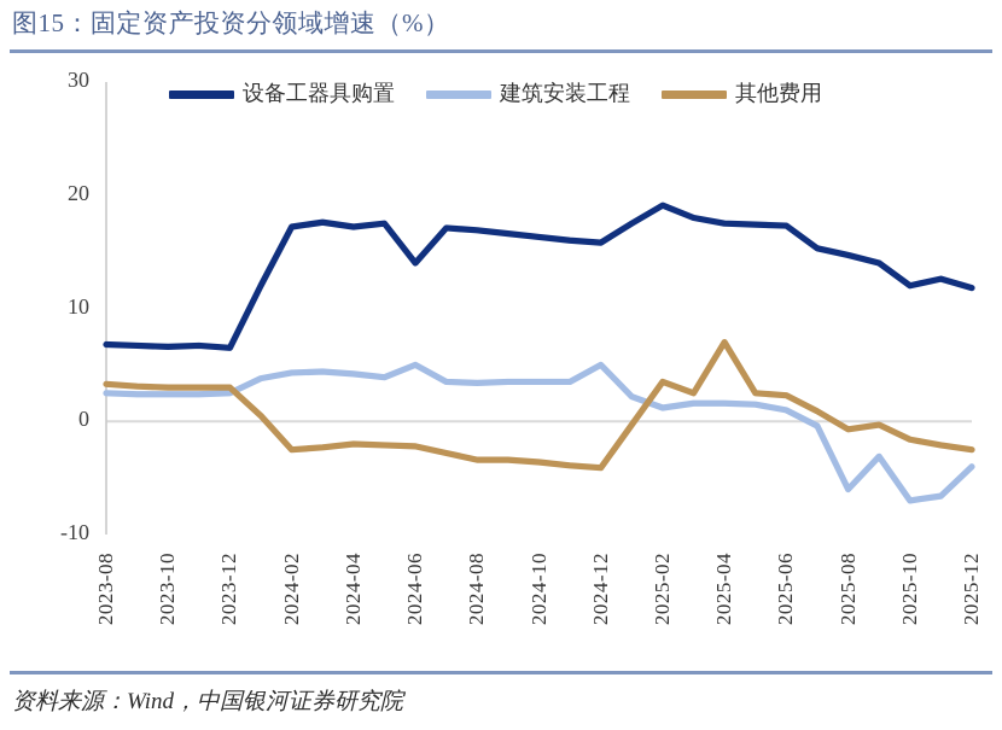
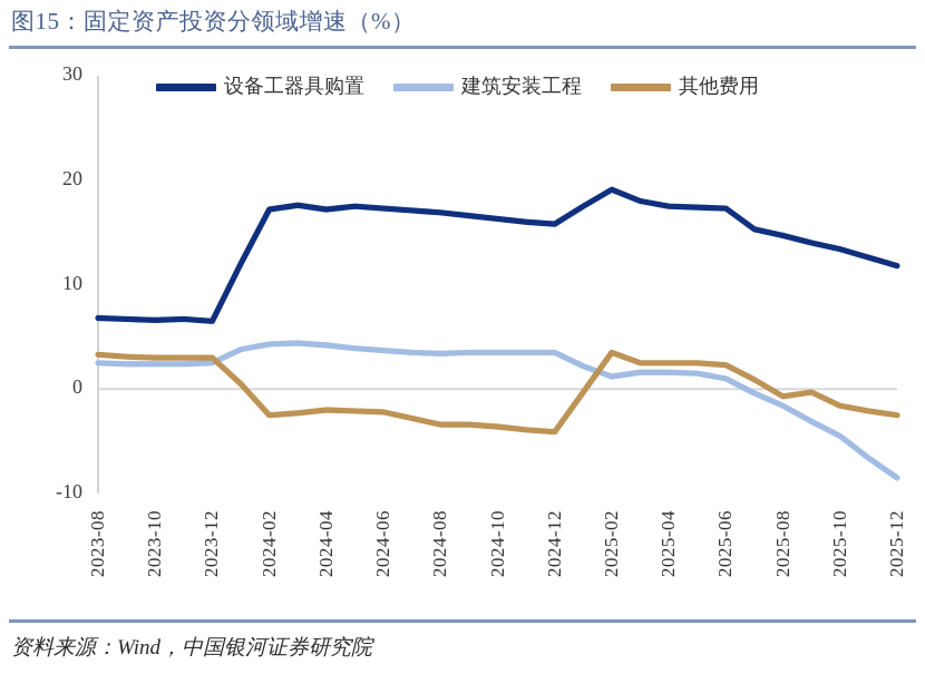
设备工器具购置/2024-06: 14 -> 17
建筑安装工程/2024-06: 5 -> 4
建筑安装工程/2024-12: 5 -> 4
其他费用/2025-04: 7 -> 2
建筑安装工程/2025-08: -6 -> -2
设备工器具购置/2025-10: 12 -> 13
建筑安装工程/2025-10: -7 -> -4
建筑安装工程/2025-12: -4 -> -8
